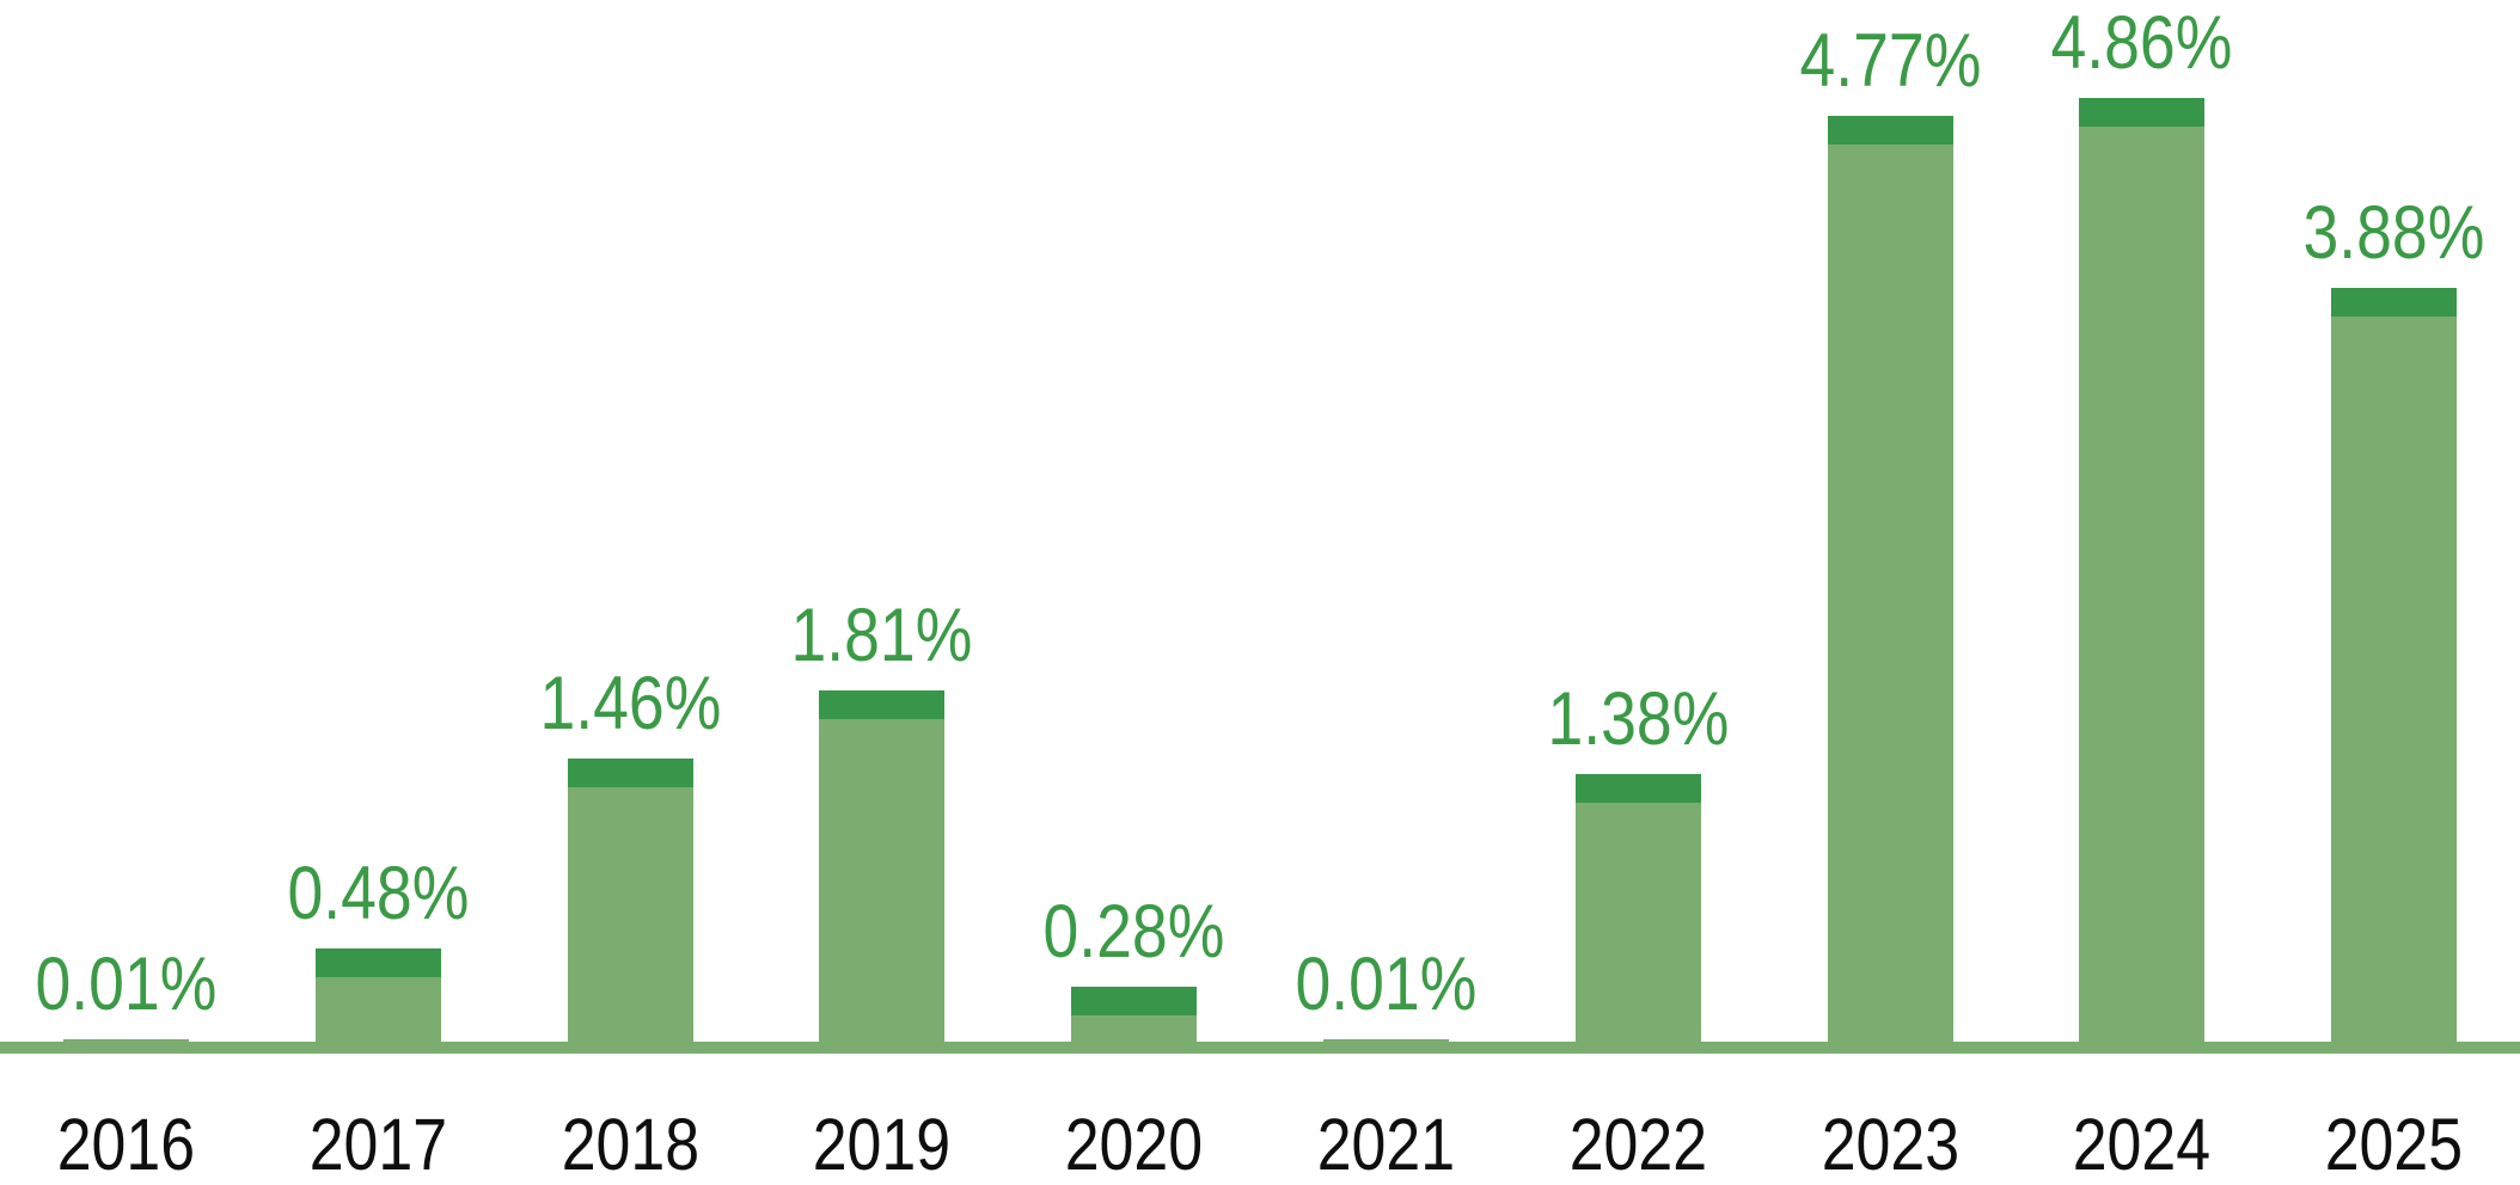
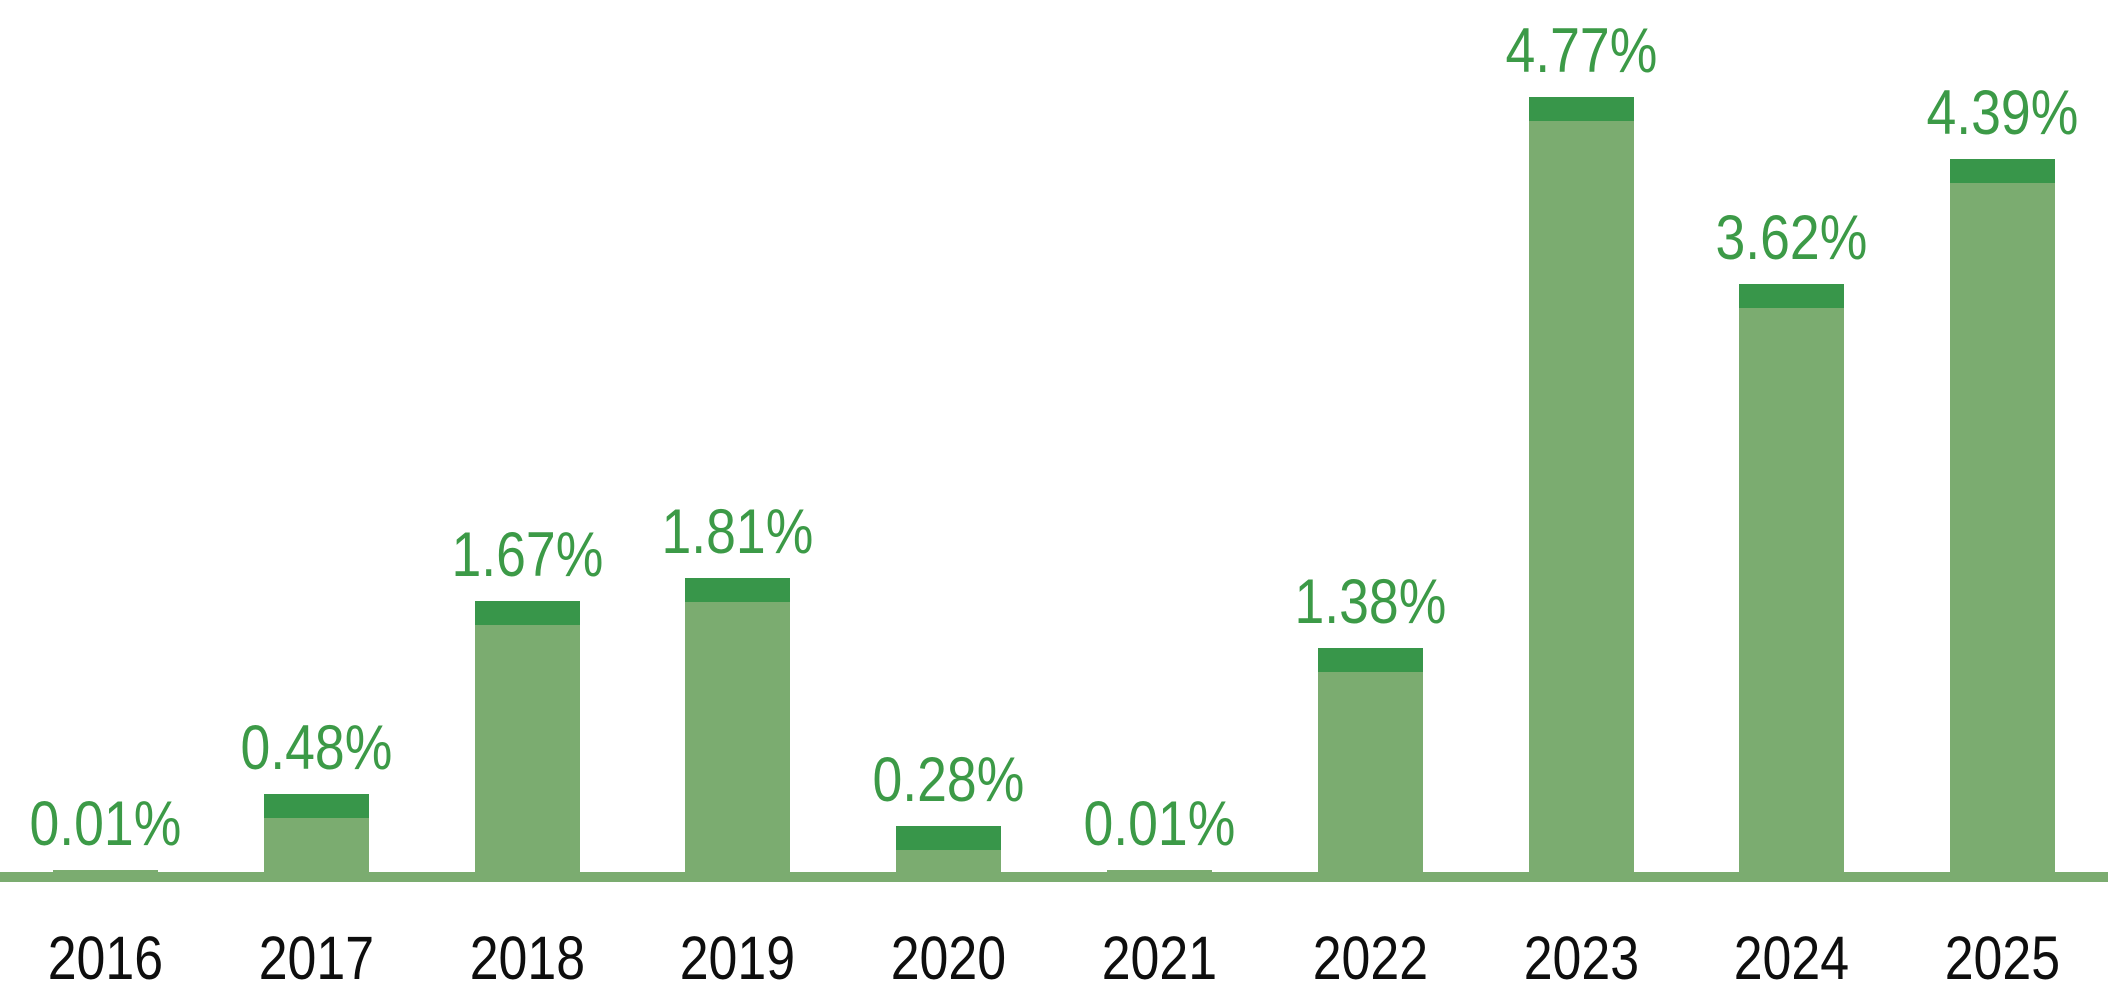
2018: 1.46% -> 1.67%
2024: 4.86% -> 3.62%
2025: 3.88% -> 4.39%
